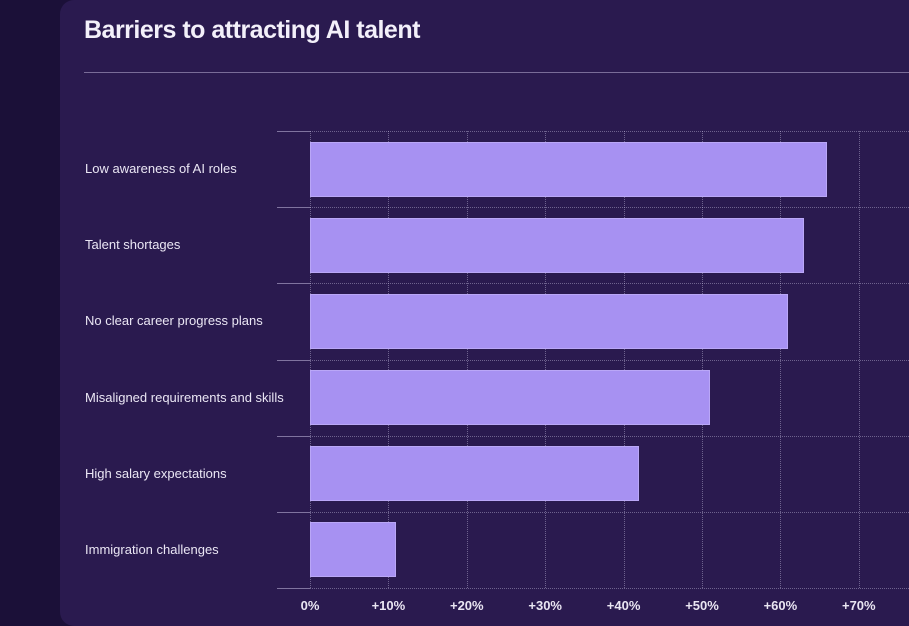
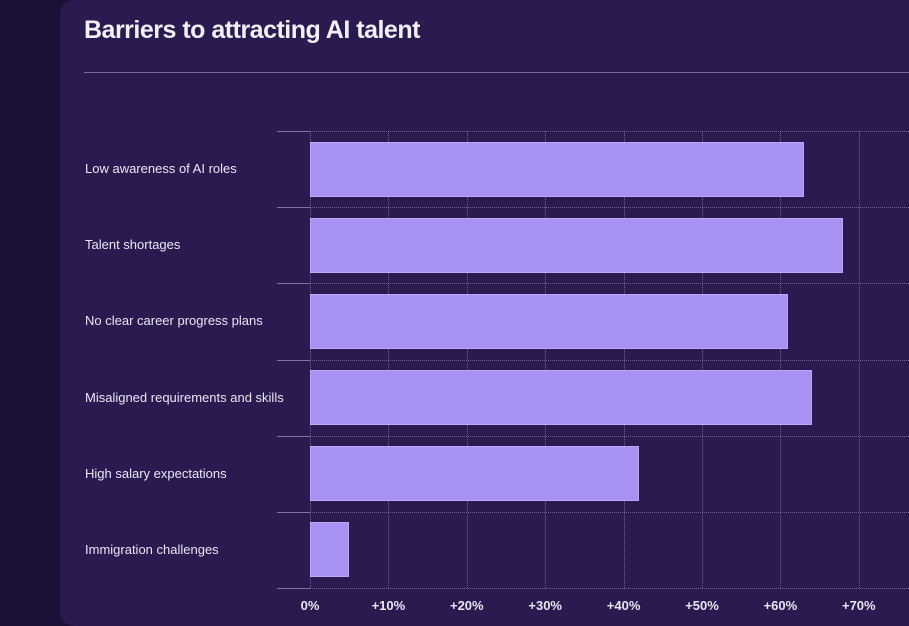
Low awareness of AI roles: 66% -> 63%
Talent shortages: 63% -> 68%
Misaligned requirements and skills: 51% -> 64%
Immigration challenges: 11% -> 5%
